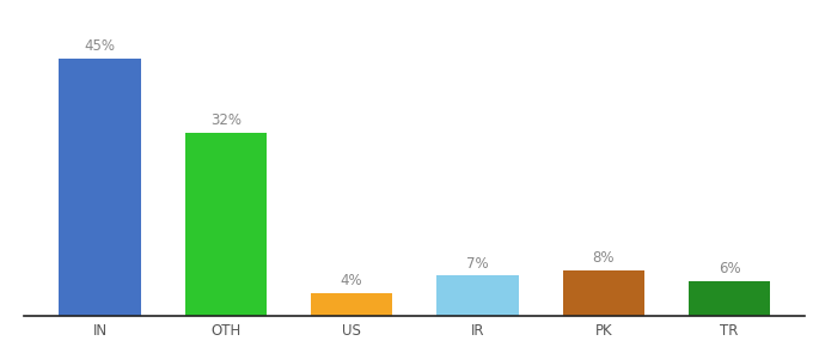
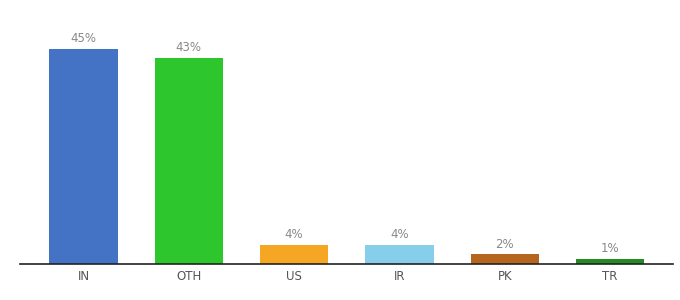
OTH: 32% -> 43%
IR: 7% -> 4%
PK: 8% -> 2%
TR: 6% -> 1%
